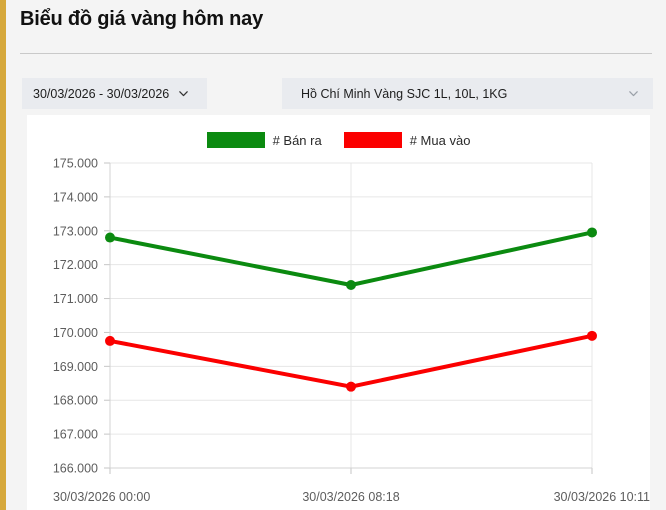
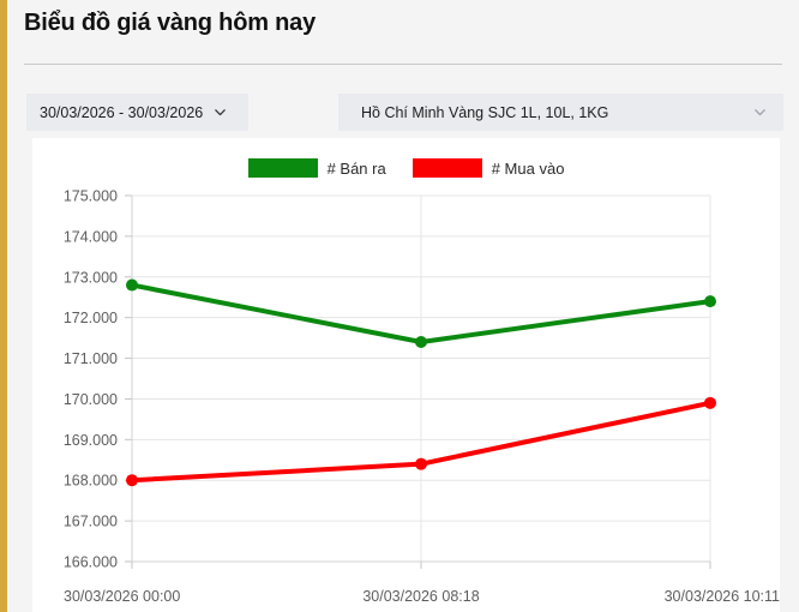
# Mua vào/30/03/2026 00:00: 169800 -> 168000
# Bán ra/30/03/2026 10:11: 173000 -> 172400
